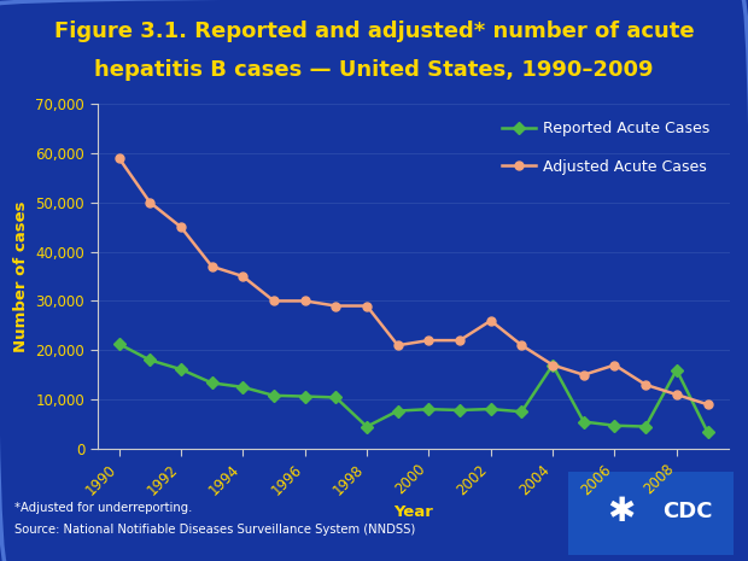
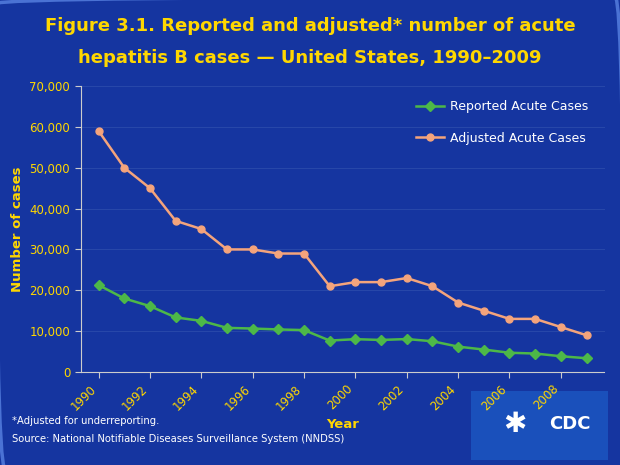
Reported Acute Cases/1998: 4,500 -> 10,300
Adjusted Acute Cases/2002: 26,000 -> 23,000
Reported Acute Cases/2004: 17,000 -> 6,200
Adjusted Acute Cases/2006: 17,000 -> 13,000
Reported Acute Cases/2008: 16,000 -> 3,900
